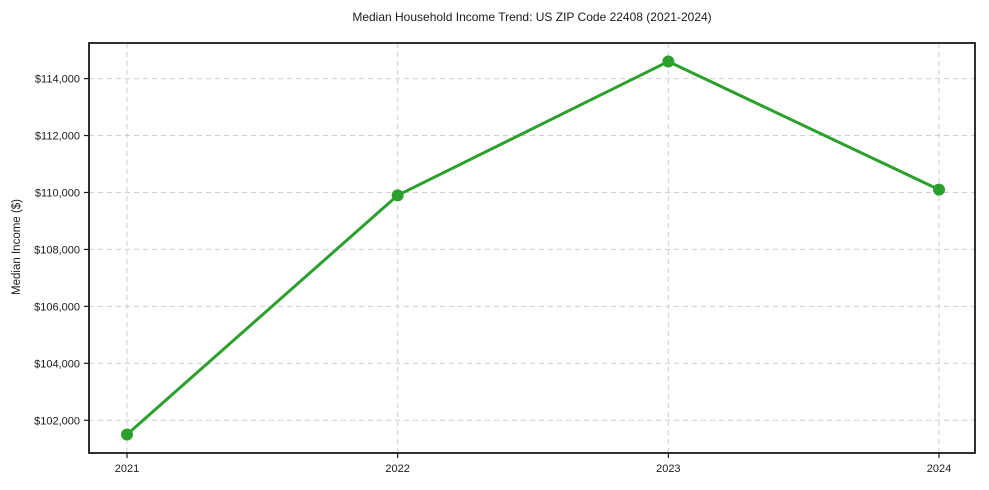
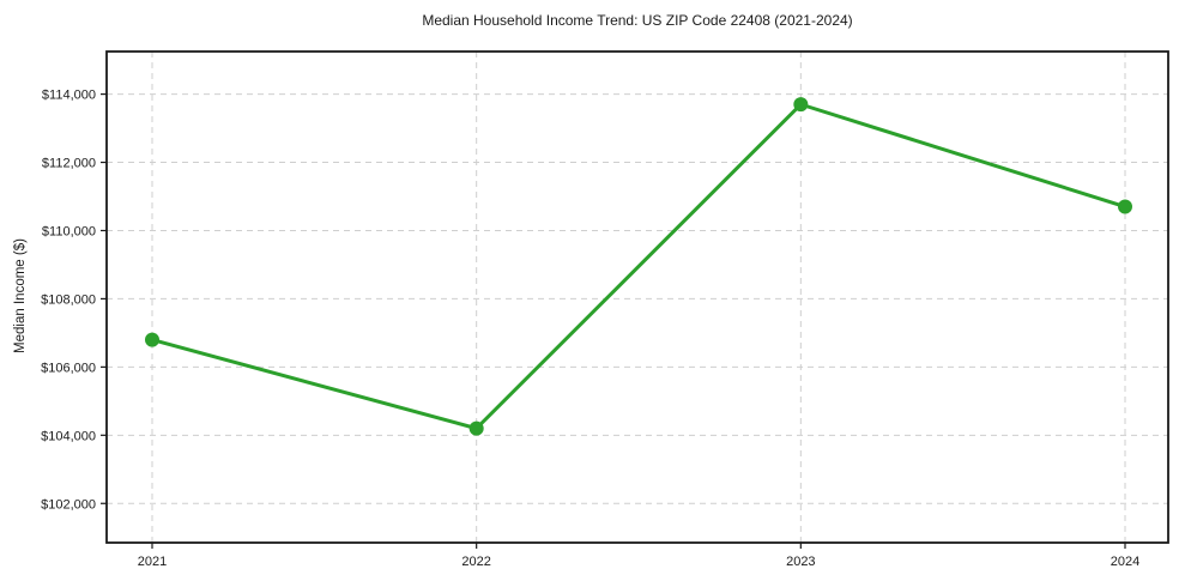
2021: $101500 -> $106800
2022: $109900 -> $104200
2023: $114600 -> $113700
2024: $110100 -> $110700
